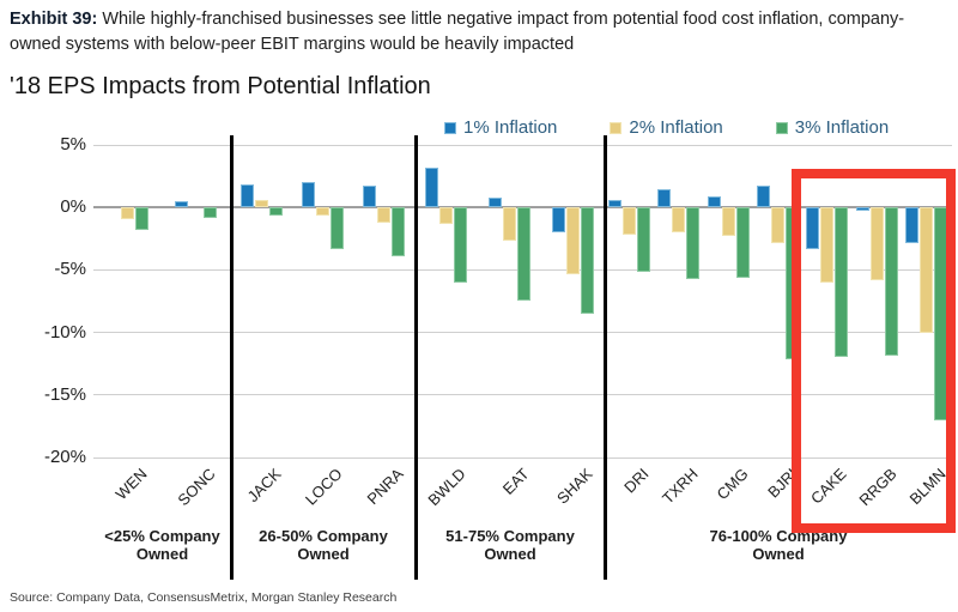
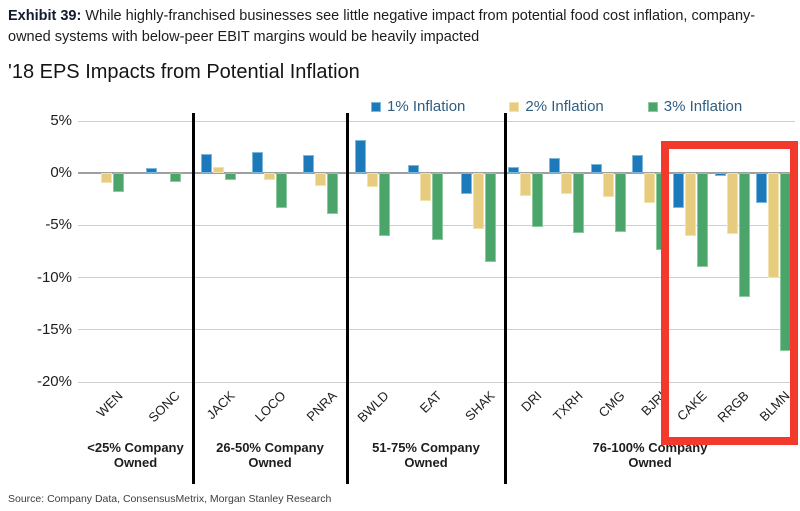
3% Inflation/EAT: -7.5% -> -6.4%
3% Inflation/BJRI: -12.1% -> -7.4%
3% Inflation/CAKE: -12.0% -> -9.0%
